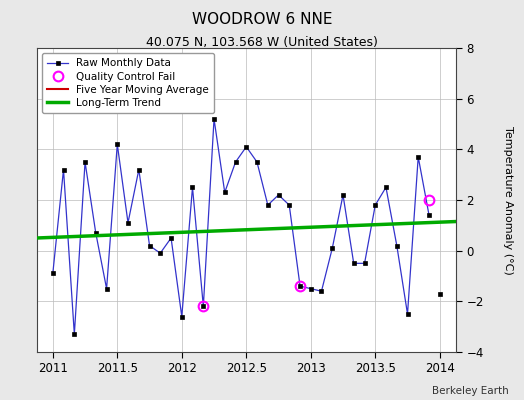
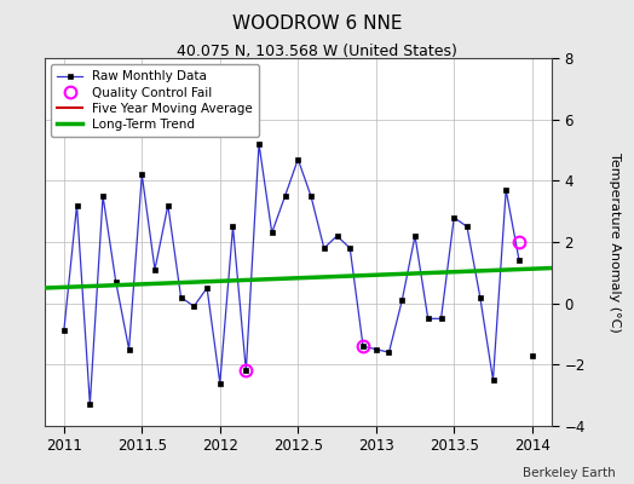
Raw Monthly Data/2012.5: 4.1 -> 4.7
Raw Monthly Data/2013.5: 1.8 -> 2.8
